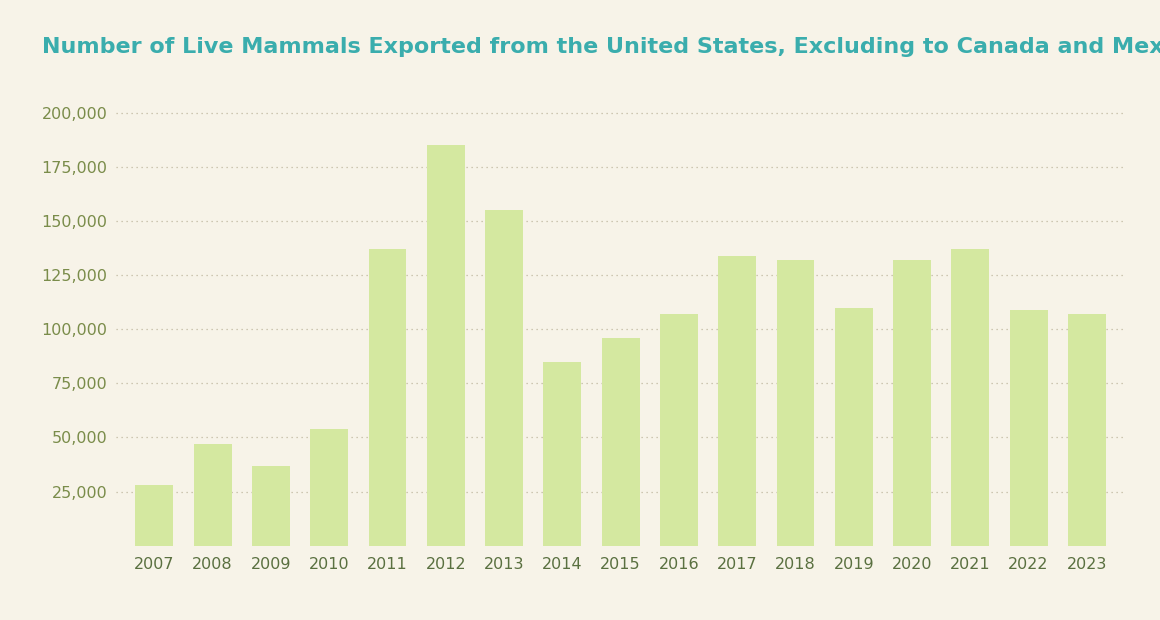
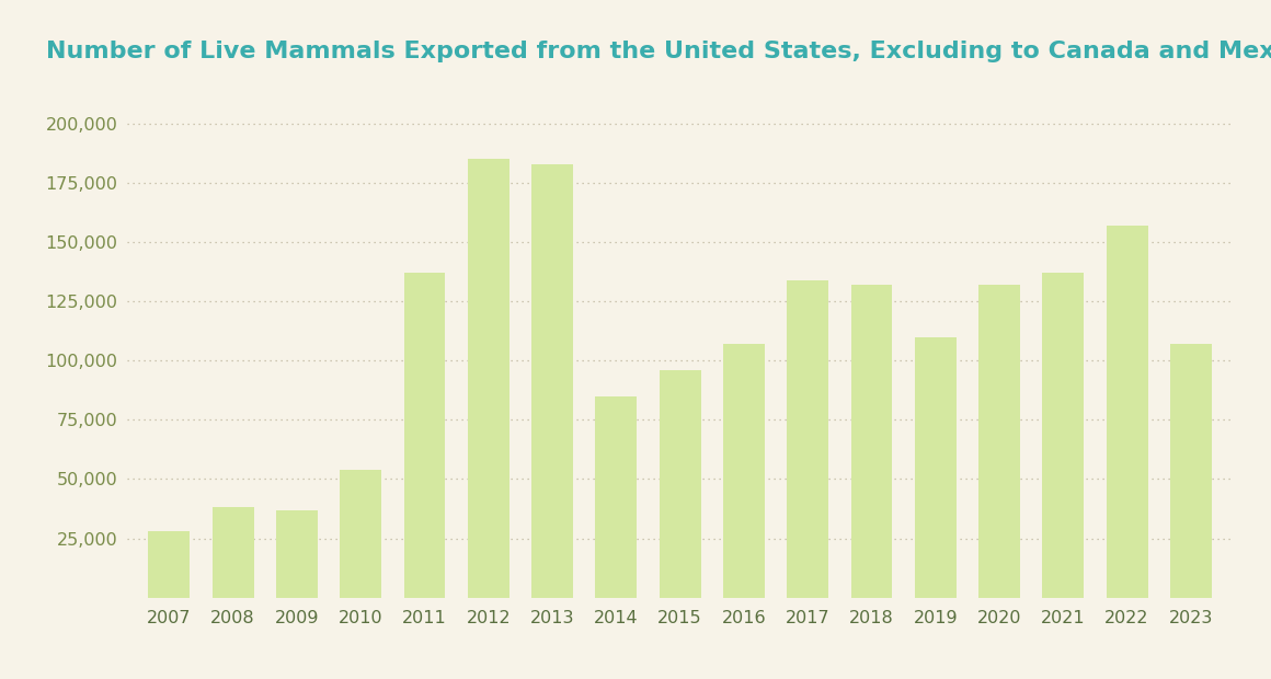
2008: 47,000 -> 38,000
2013: 155,000 -> 183,000
2022: 109,000 -> 157,000
